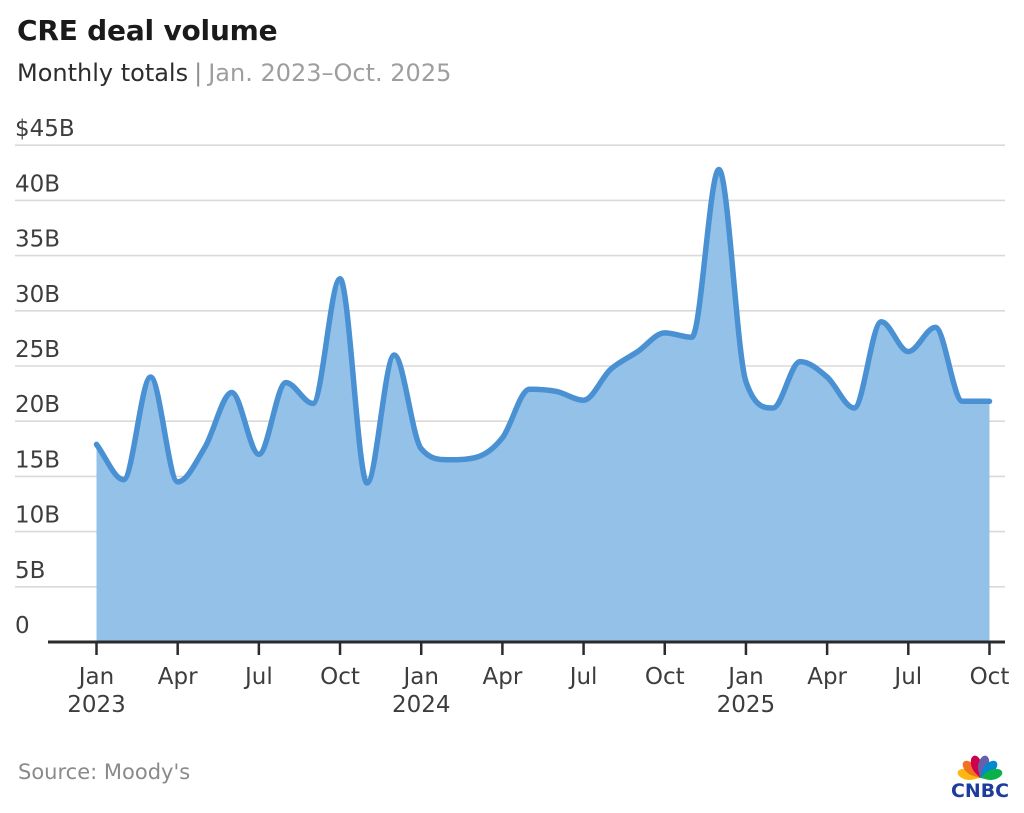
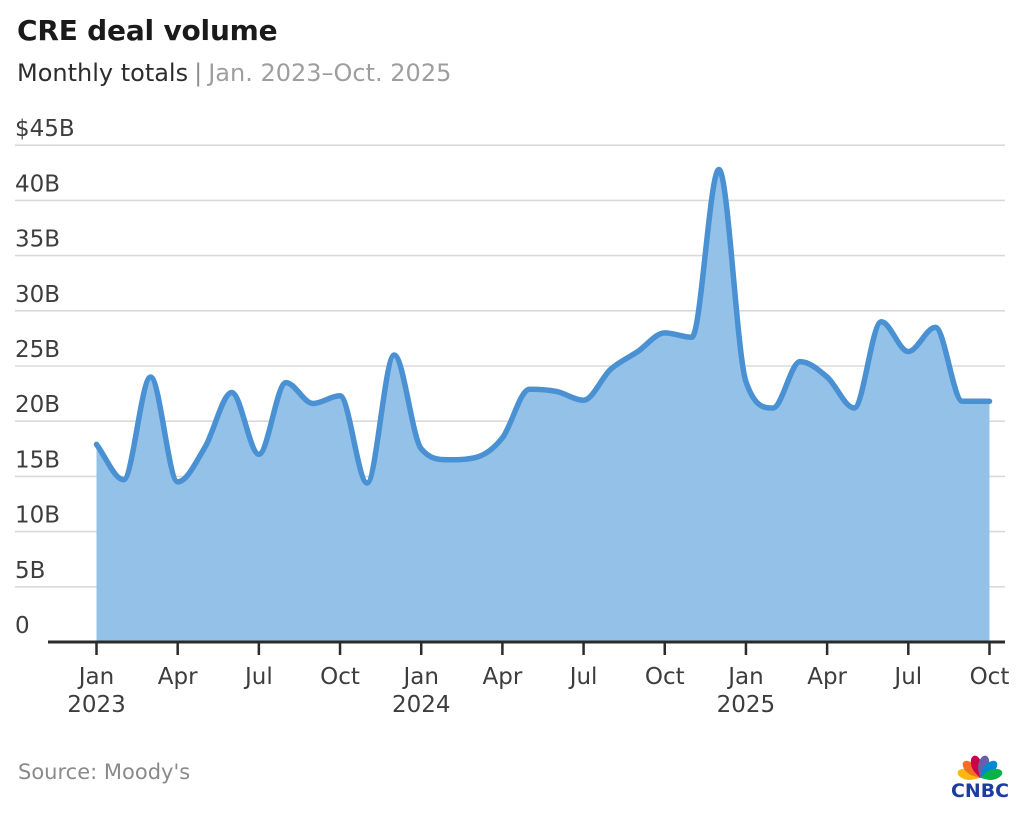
Oct 2023: $32.9B -> $22.3B
